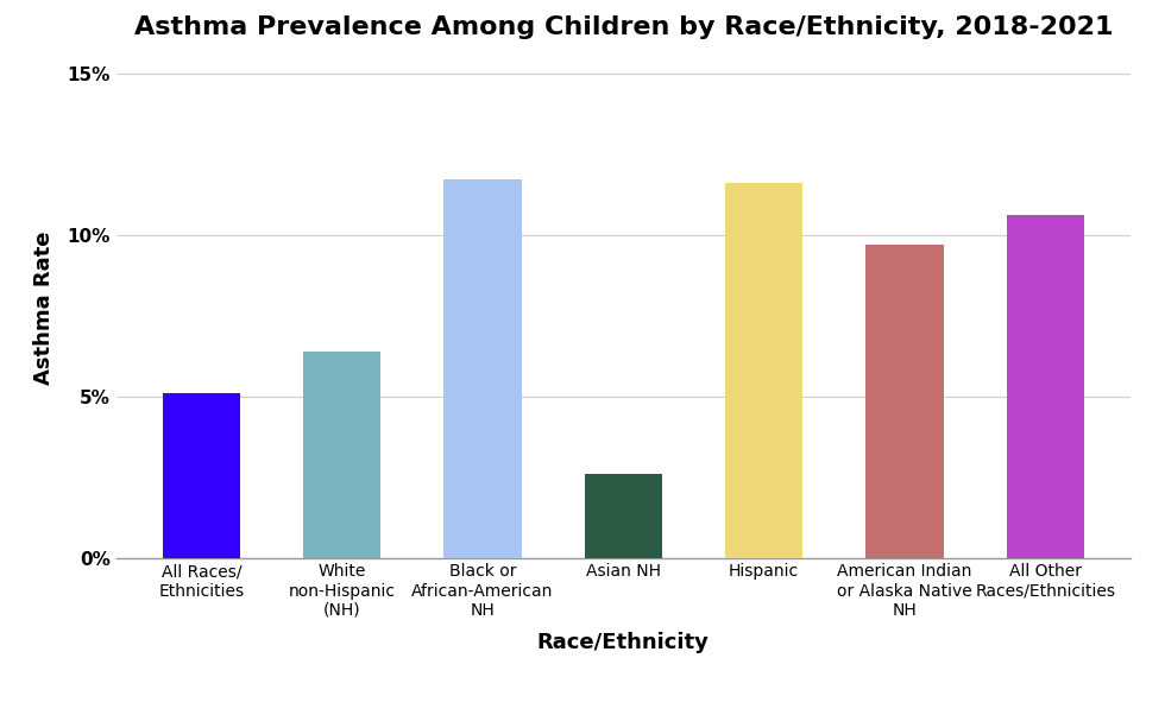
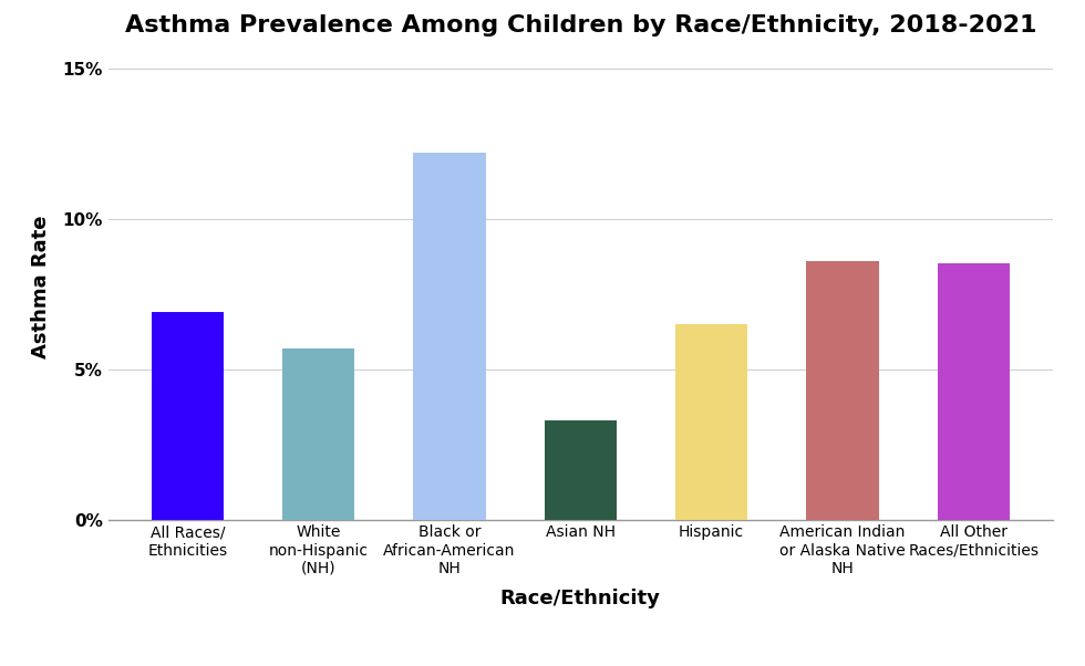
All Races/ Ethnicities: 5.1% -> 6.9%
White non-Hispanic (NH): 6.4% -> 5.7%
Black or African-American NH: 11.7% -> 12.2%
Asian NH: 2.6% -> 3.3%
Hispanic: 11.6% -> 6.5%
American Indian or Alaska Native NH: 9.7% -> 8.6%
All Other Races/Ethnicities: 10.6% -> 8.5%
